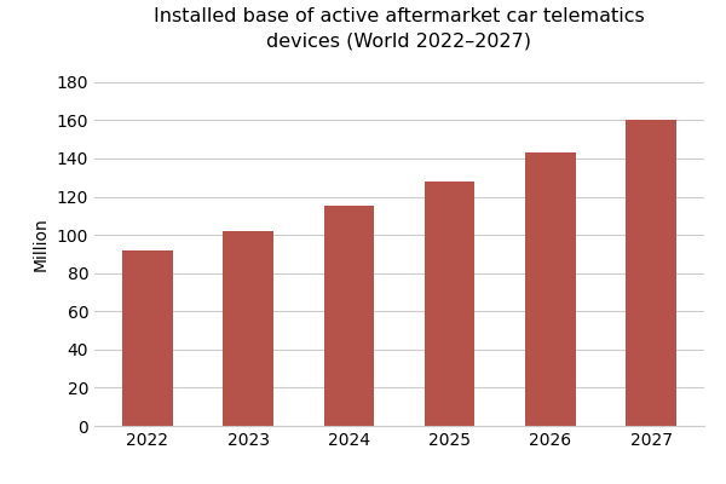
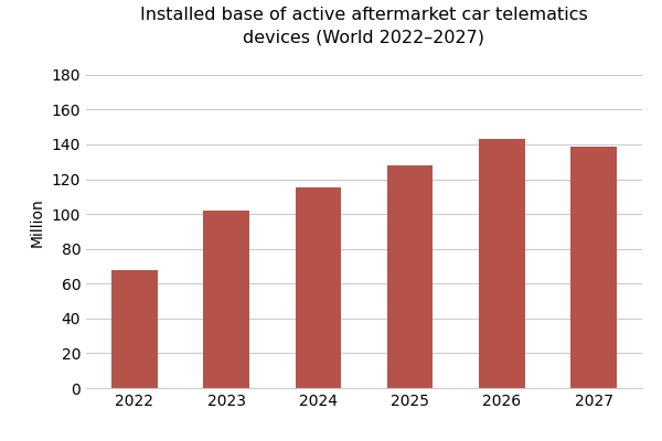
2022: 92 -> 68
2027: 160 -> 139
